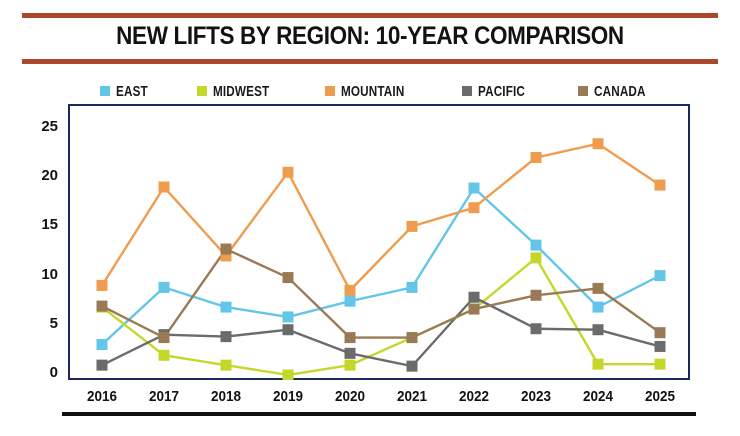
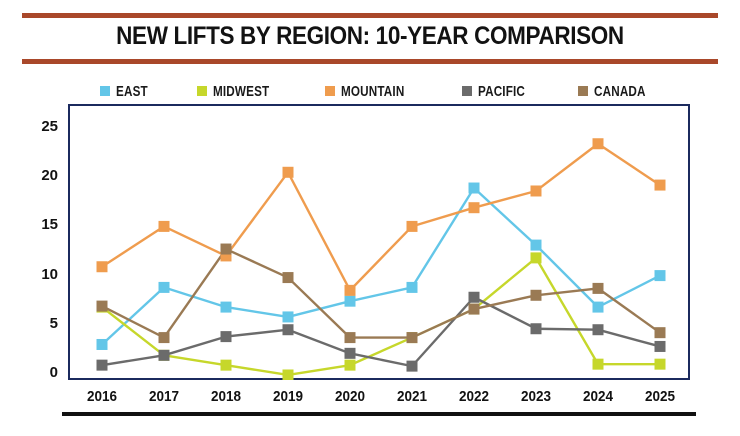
MOUNTAIN/2016: 9 -> 11
MOUNTAIN/2017: 19 -> 15
PACIFIC/2017: 4 -> 2
MOUNTAIN/2023: 22 -> 19
